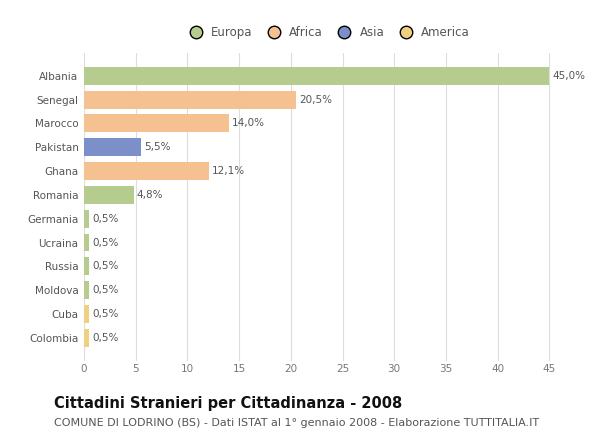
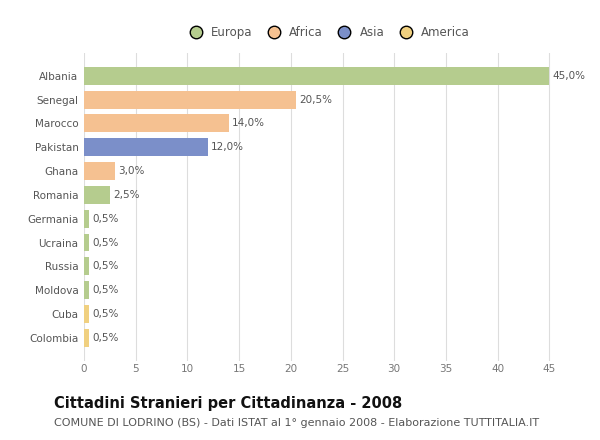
Pakistan: 5,5% -> 12,0%
Ghana: 12,1% -> 3,0%
Romania: 4,8% -> 2,5%
